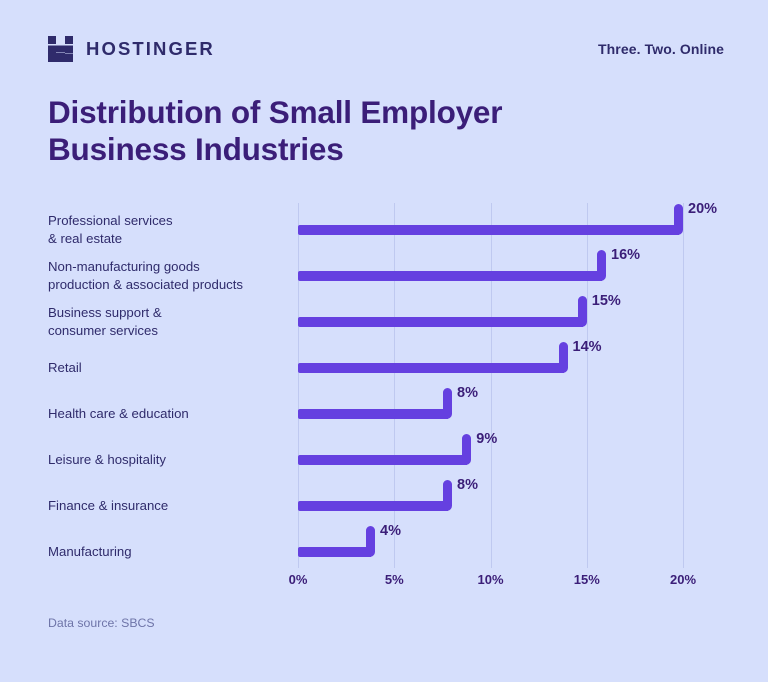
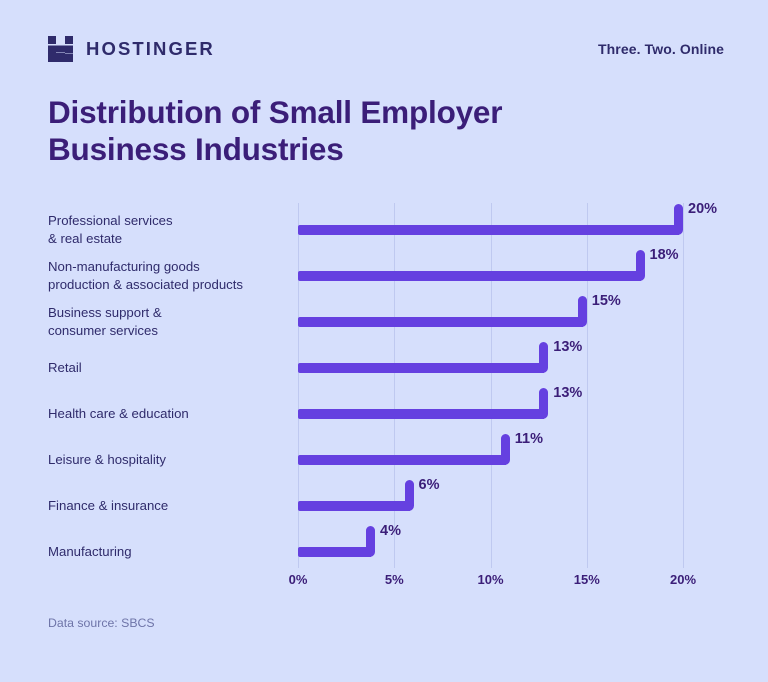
Non-manufacturing goods production & associated products: 16% -> 18%
Retail: 14% -> 13%
Health care & education: 8% -> 13%
Leisure & hospitality: 9% -> 11%
Finance & insurance: 8% -> 6%
